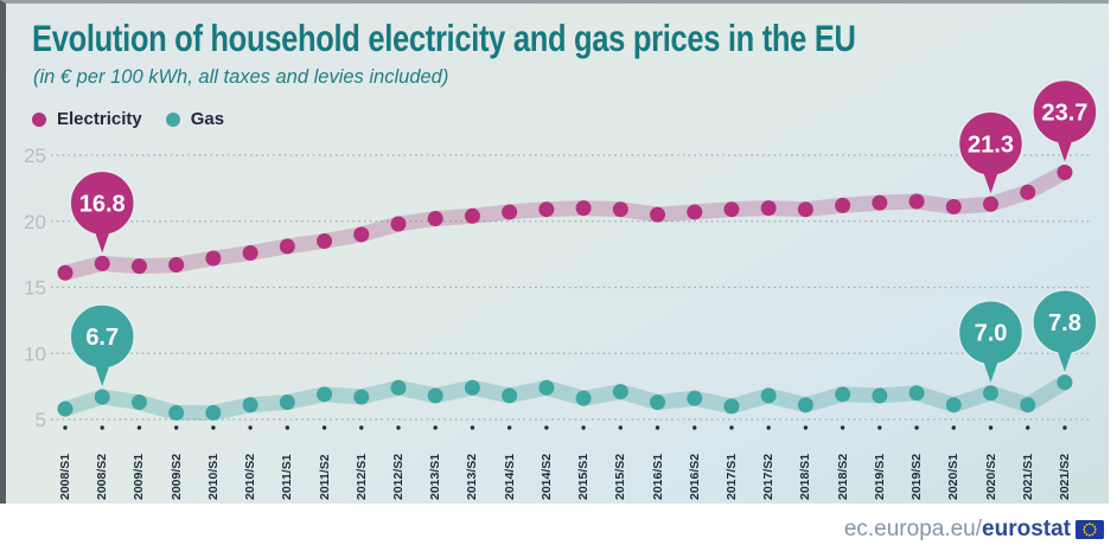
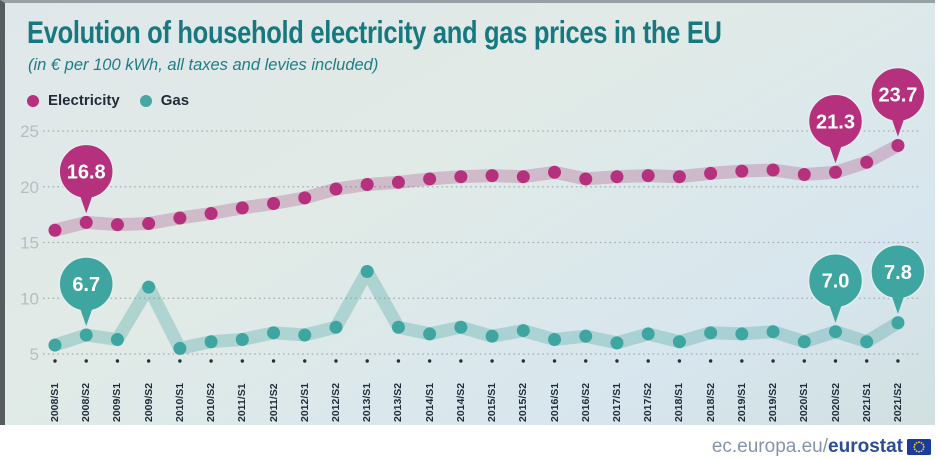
Gas/2009/S2: 5.5 -> 11.0
Gas/2013/S1: 6.8 -> 12.4
Electricity/2016/S1: 20.5 -> 21.3
